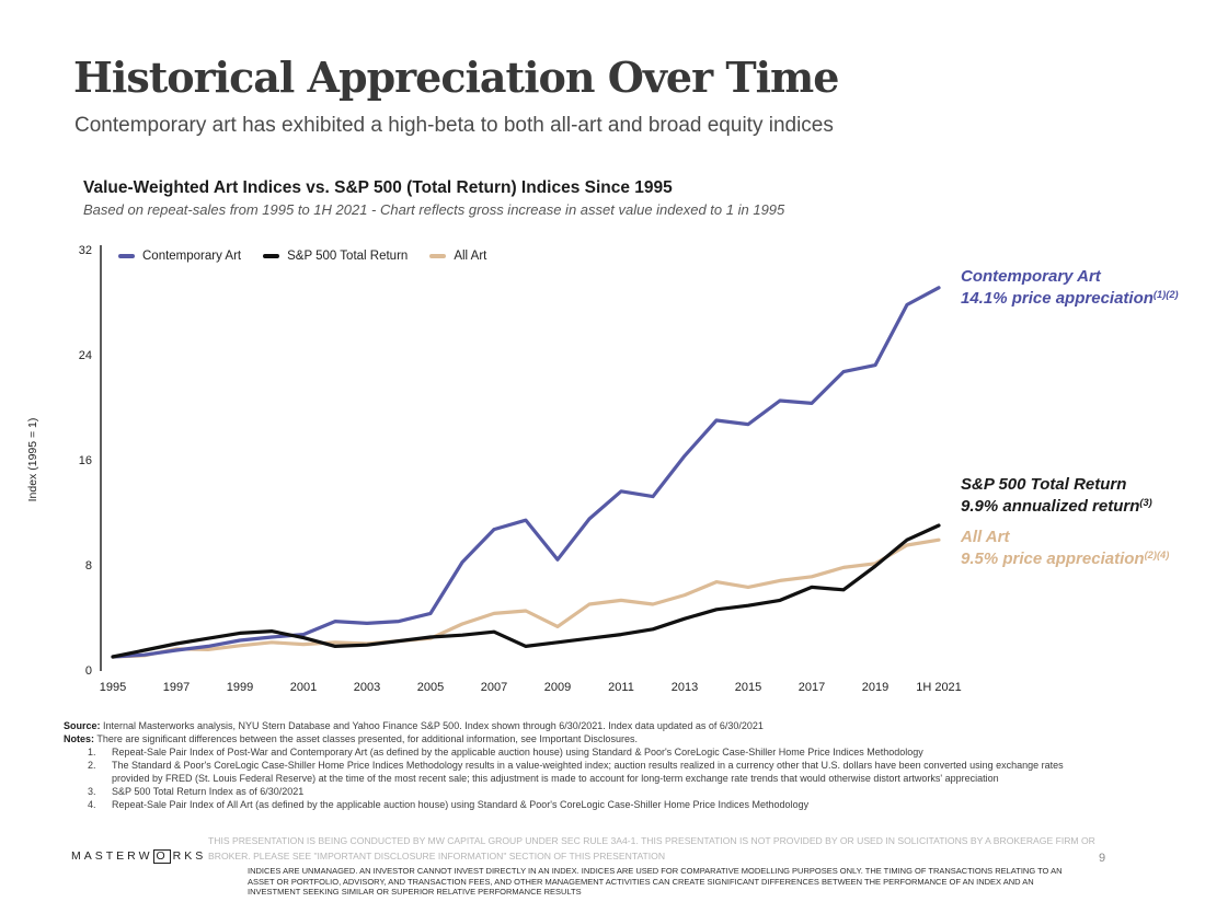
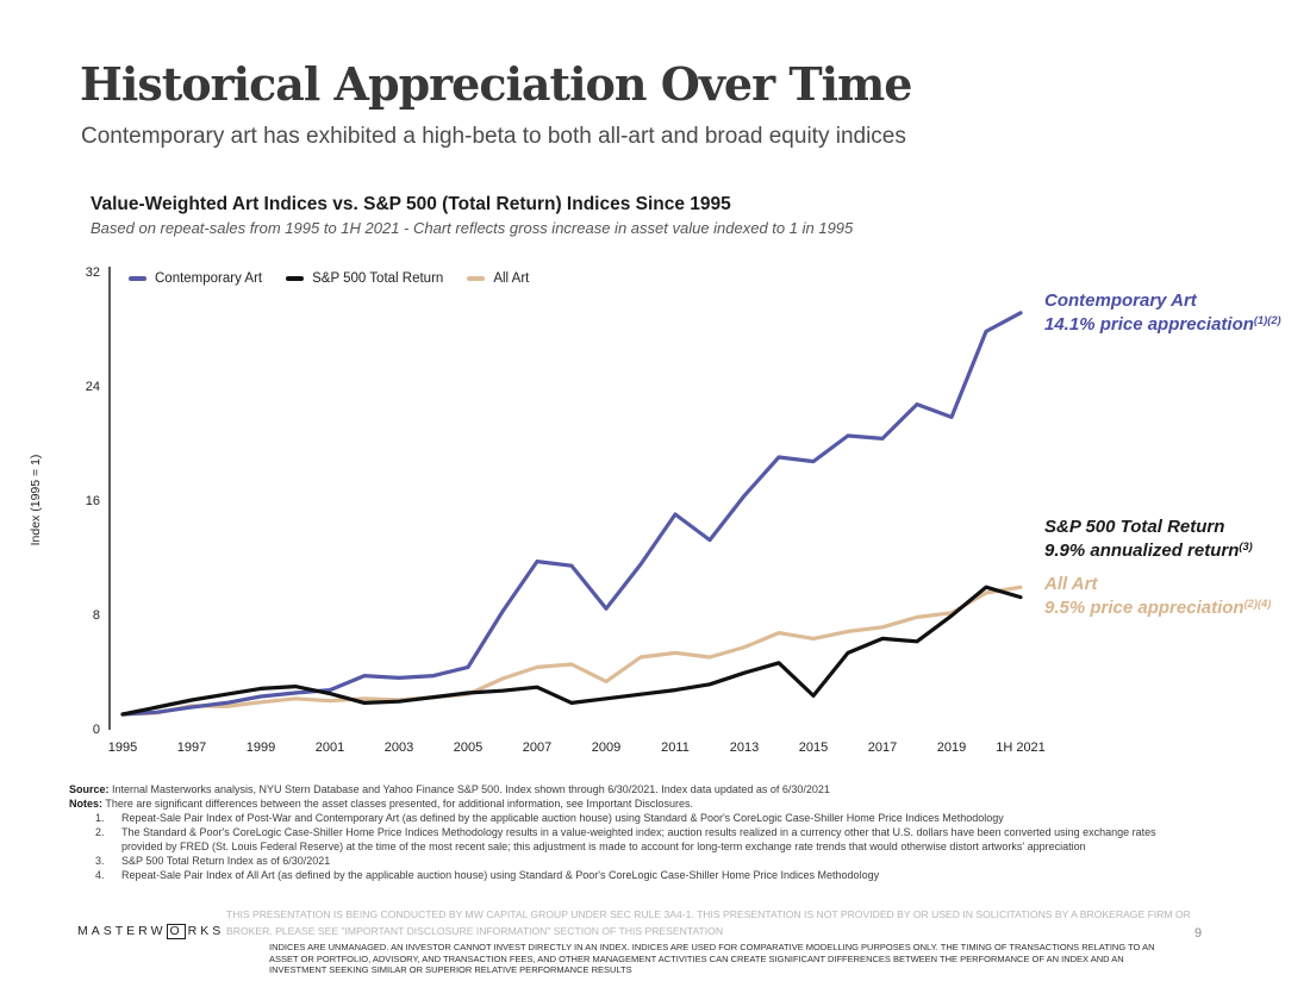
Contemporary Art/2007: 10.7 -> 11.7
Contemporary Art/2011: 13.6 -> 15.0
S&P 500 Total Return/2015: 4.9 -> 2.3
Contemporary Art/2019: 23.2 -> 21.8
S&P 500 Total Return/1H 2021: 11.0 -> 9.2
